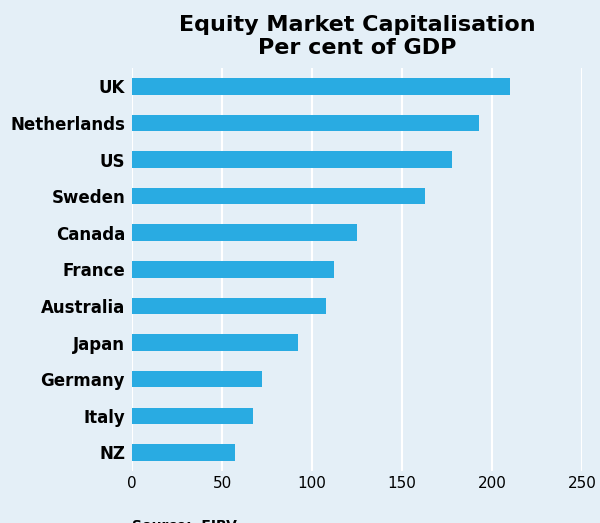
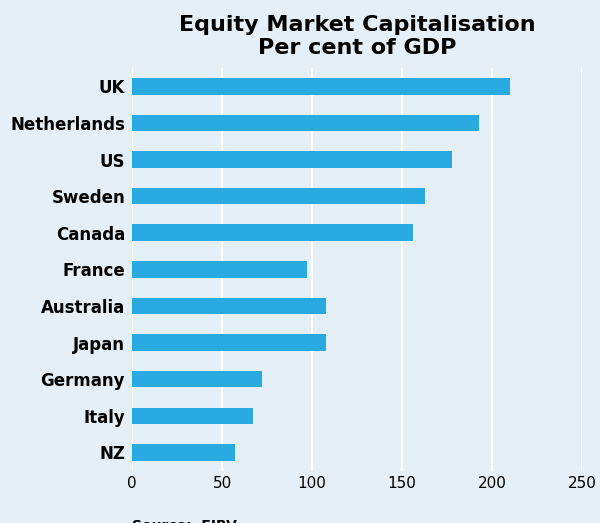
Canada: 125 -> 156
France: 112 -> 97
Japan: 92 -> 108
